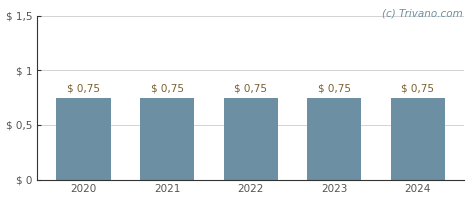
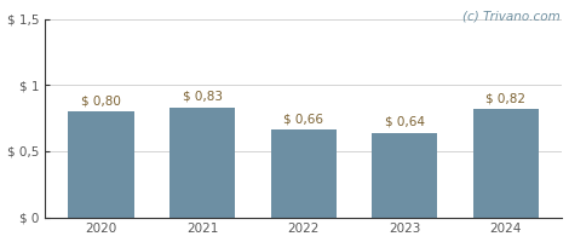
2020: 0,75 -> 0,80
2021: 0,75 -> 0,83
2022: 0,75 -> 0,66
2023: 0,75 -> 0,64
2024: 0,75 -> 0,82
